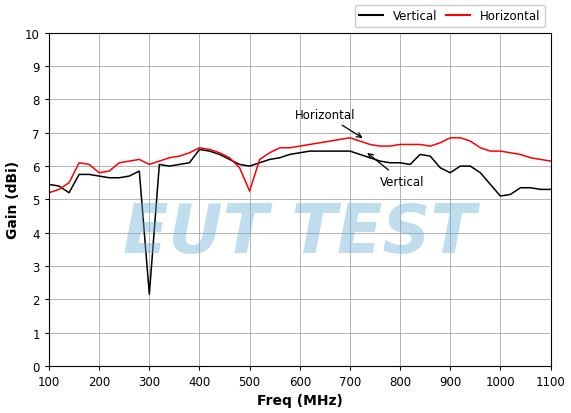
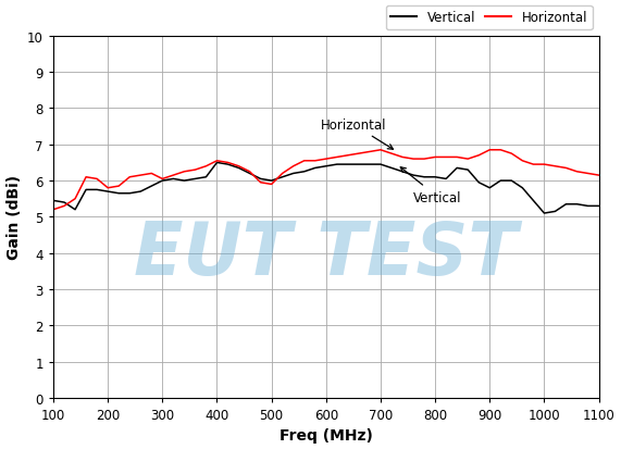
Vertical/300: 2.15 -> 6.00
Horizontal/500: 5.25 -> 5.90
